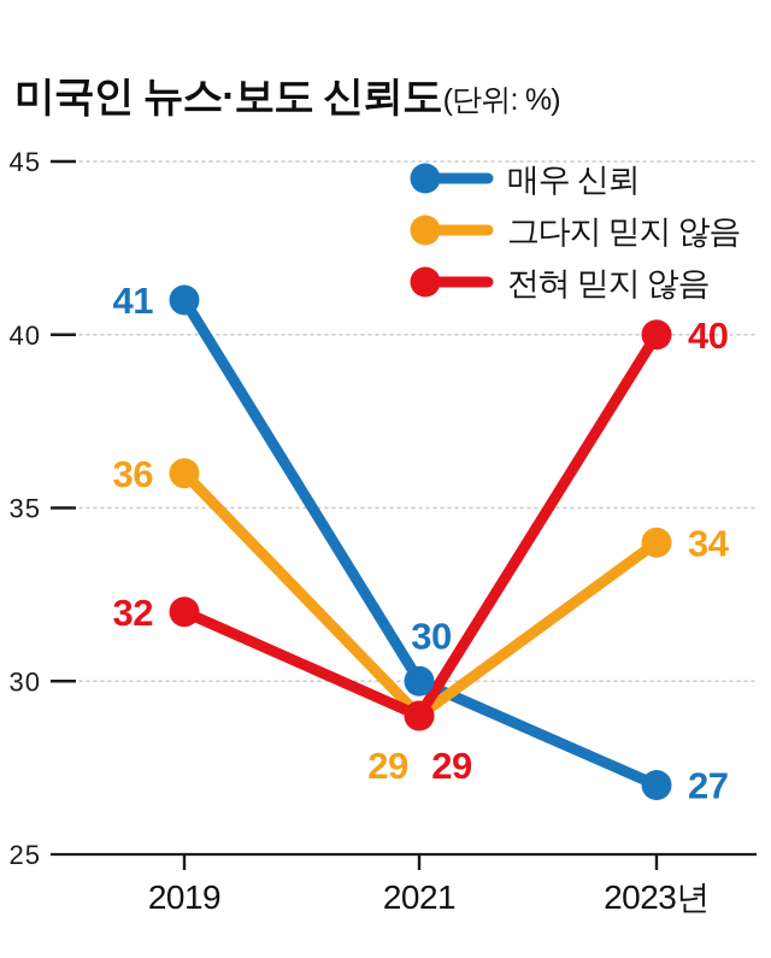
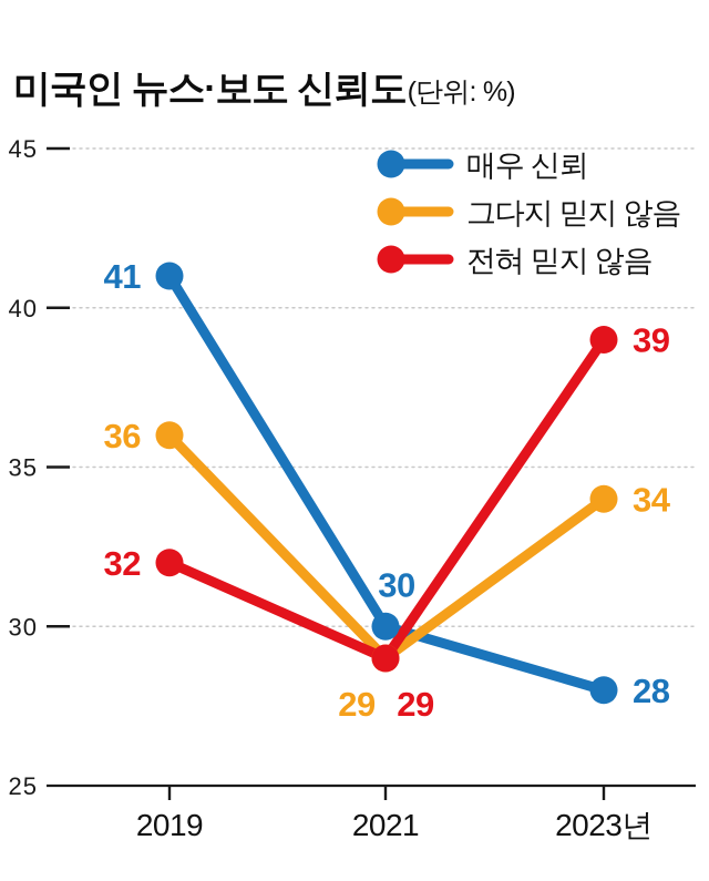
매우 신뢰/2023년: 27 -> 28
전혀 믿지 않음/2023년: 40 -> 39
